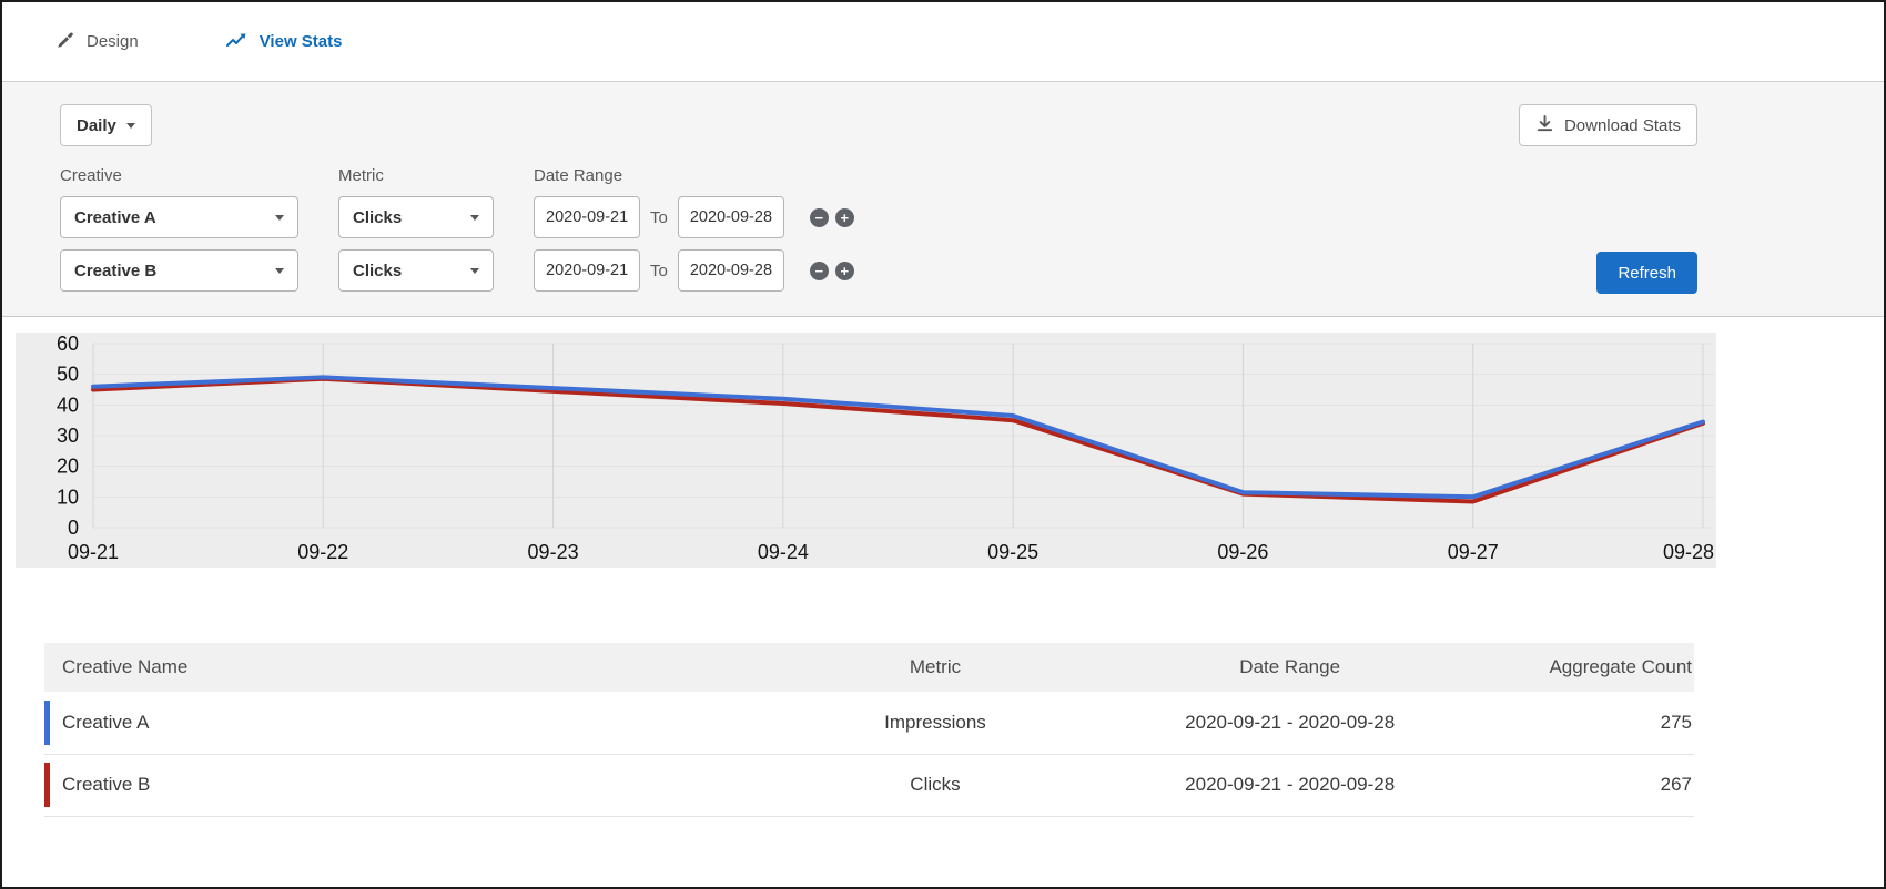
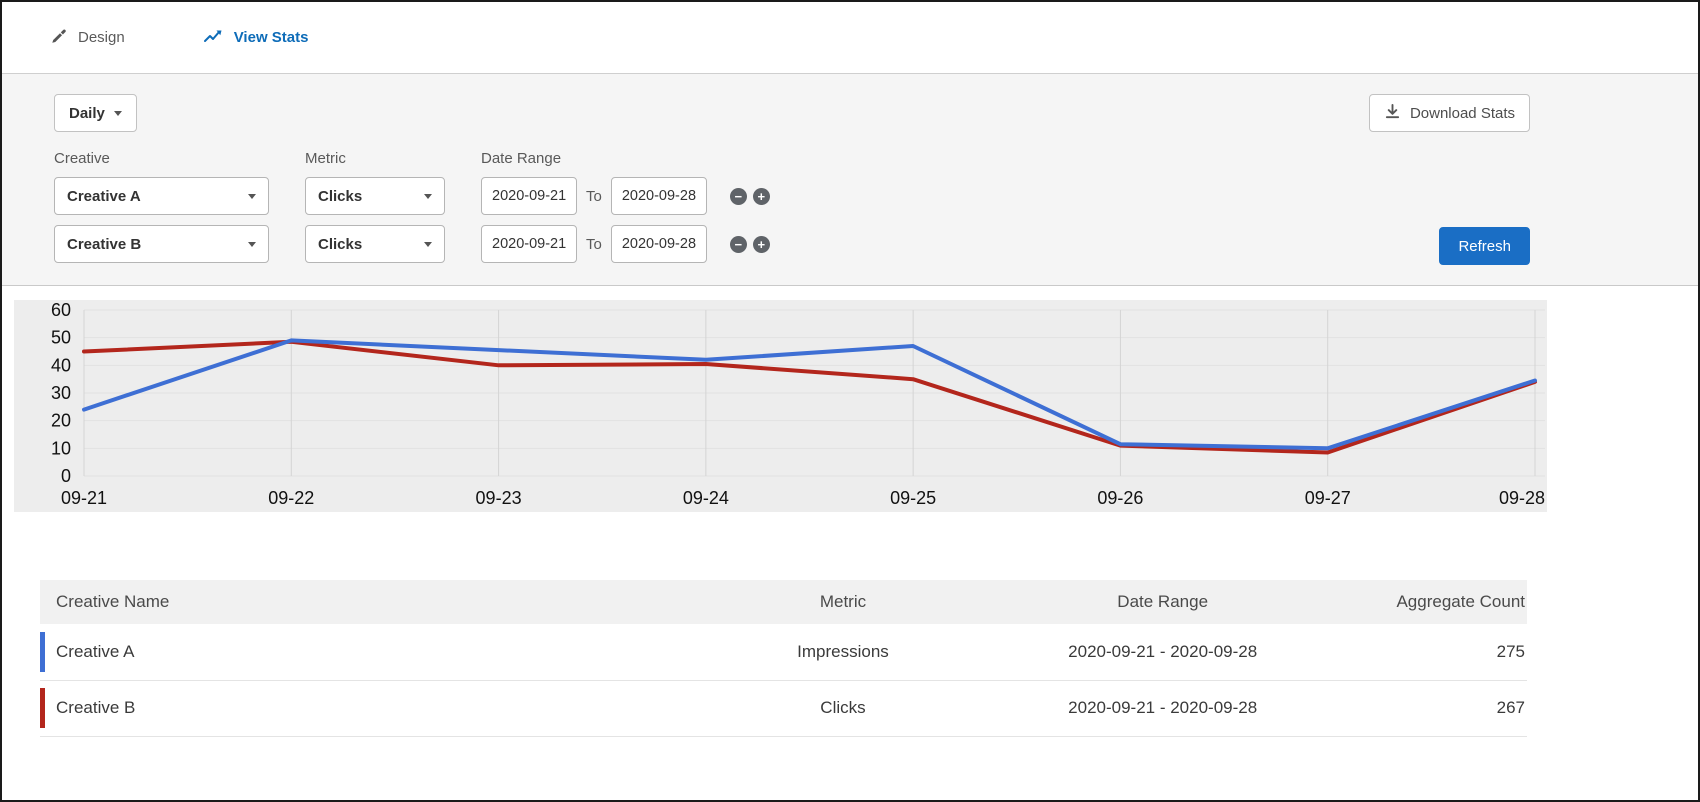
Creative A/09-21: 46 -> 24
Creative B/09-23: 44 -> 40
Creative A/09-25: 36 -> 47
